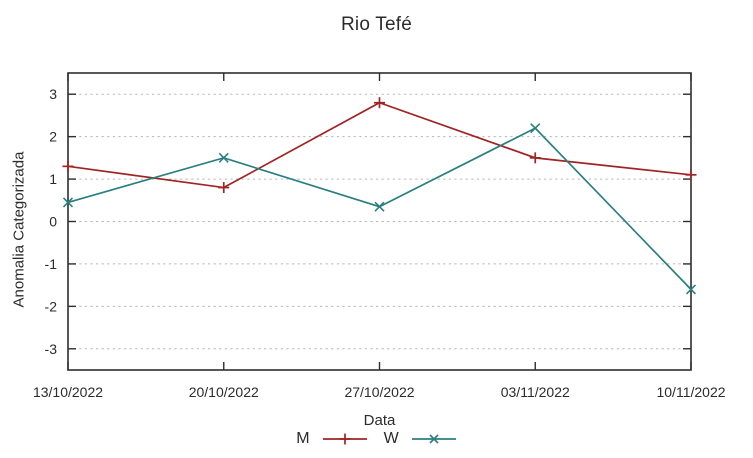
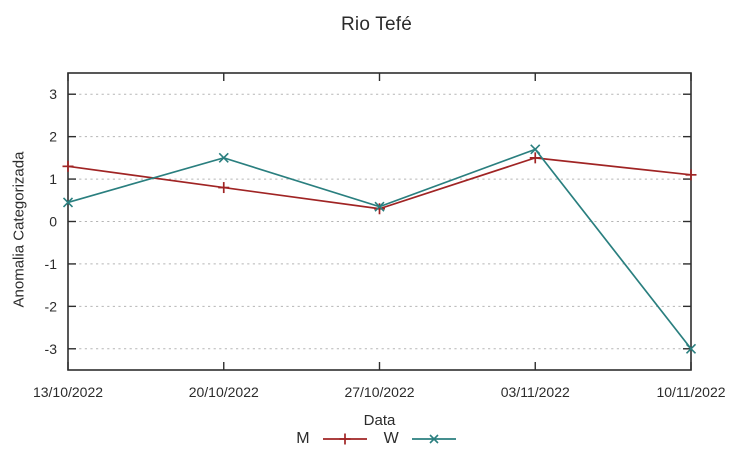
M/27/10/2022: 2.8 -> 0.3
W/03/11/2022: 2.2 -> 1.7
W/10/11/2022: -1.6 -> -3.0
